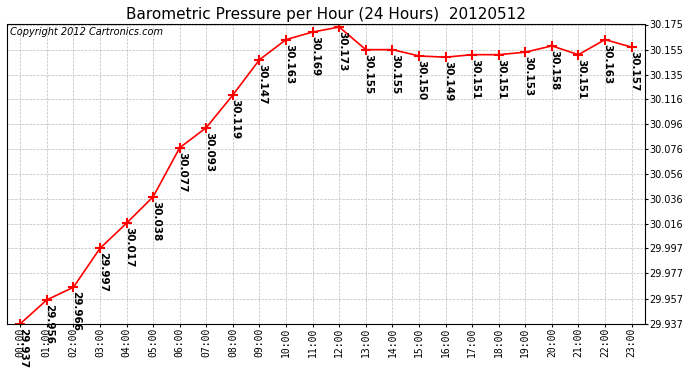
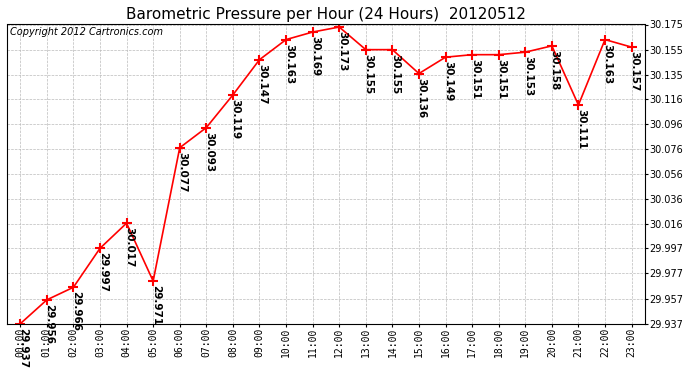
05:00: 30.038 -> 29.971
15:00: 30.150 -> 30.136
21:00: 30.151 -> 30.111
